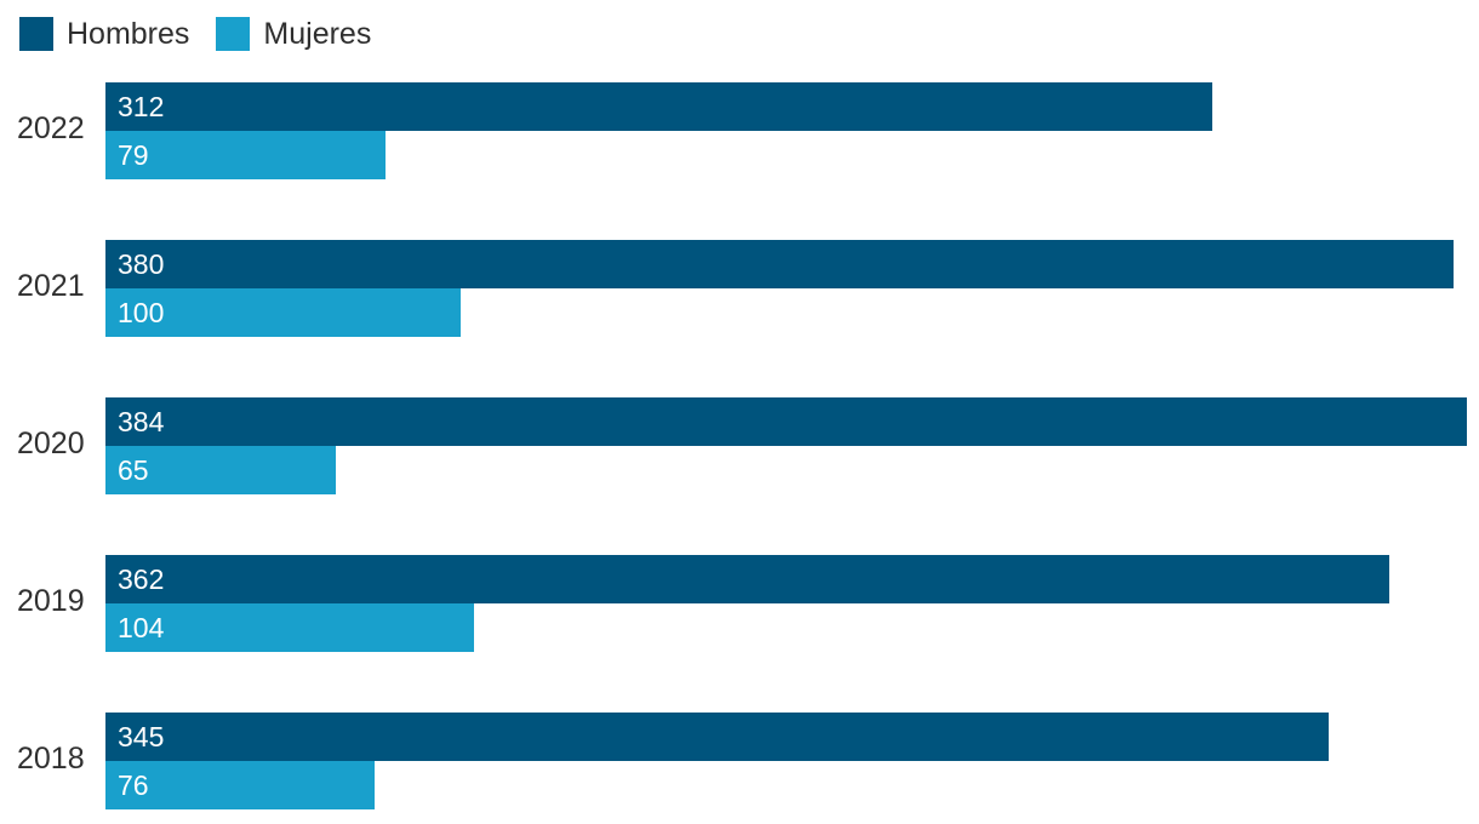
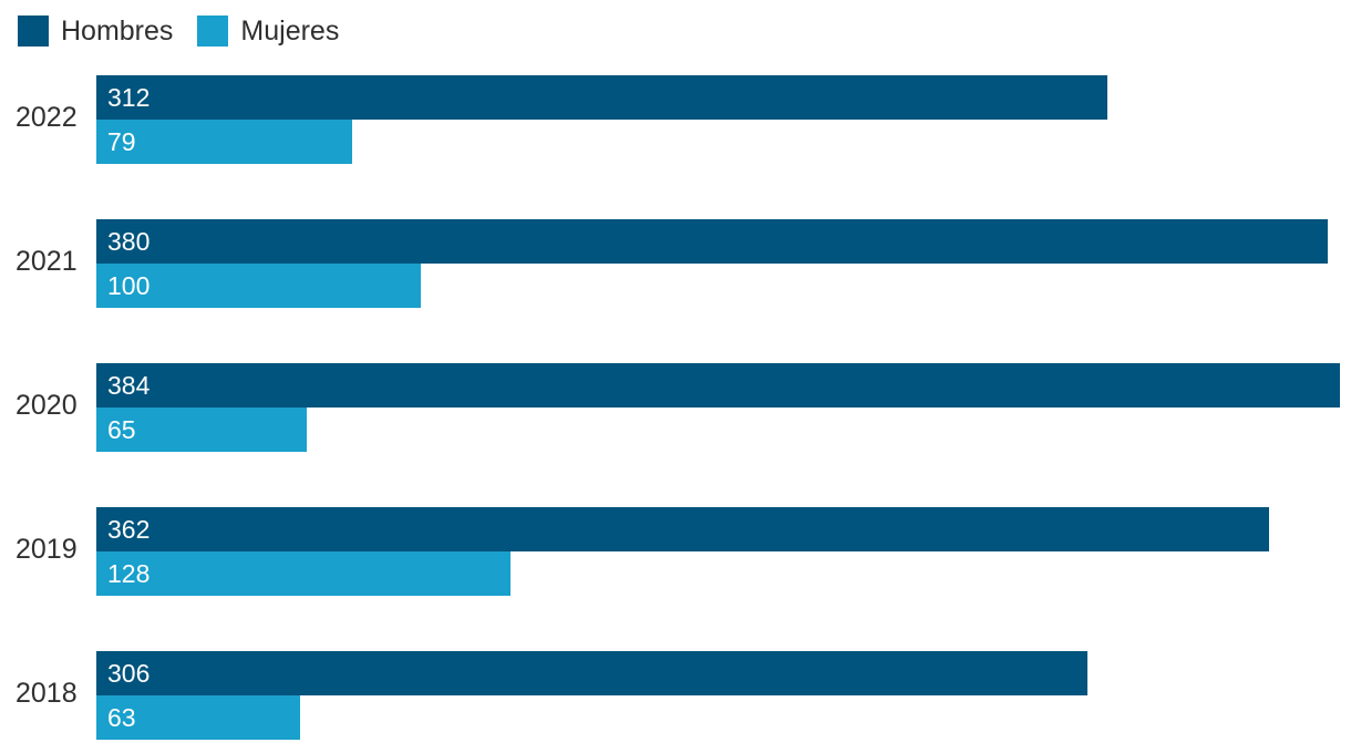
Mujeres/2019: 104 -> 128
Hombres/2018: 345 -> 306
Mujeres/2018: 76 -> 63
